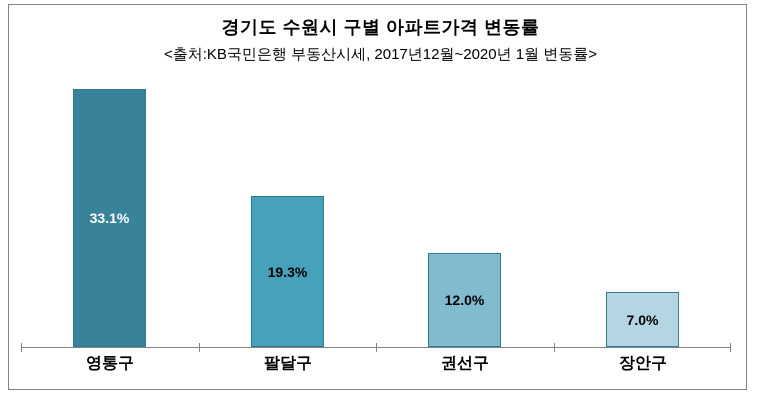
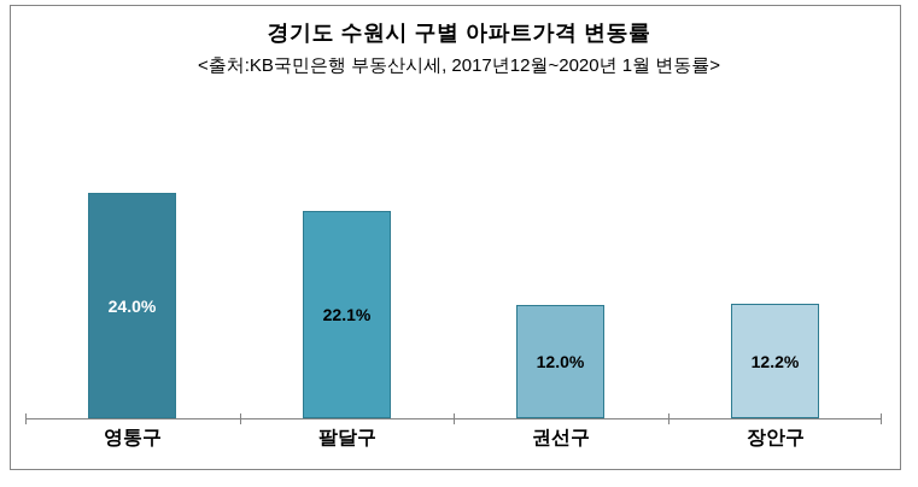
영통구: 33.1% -> 24.0%
팔달구: 19.3% -> 22.1%
장안구: 7.0% -> 12.2%
